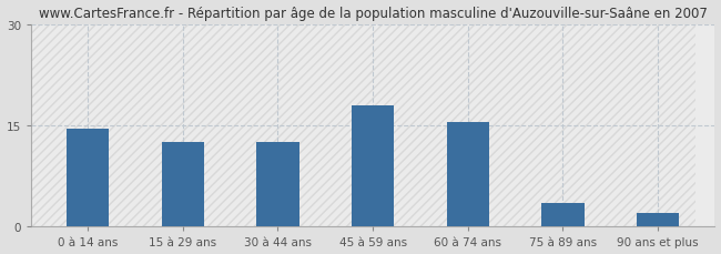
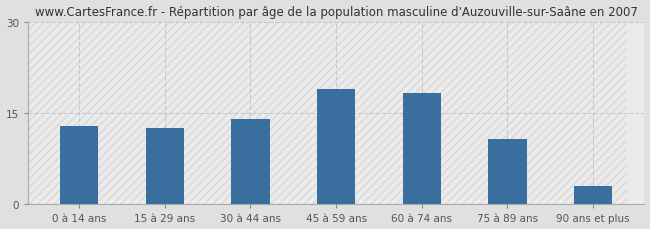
0 à 14 ans: 14.5 -> 12.8
30 à 44 ans: 12.5 -> 14.0
45 à 59 ans: 18.0 -> 19.0
60 à 74 ans: 15.5 -> 18.2
75 à 89 ans: 3.5 -> 10.8
90 ans et plus: 2.0 -> 3.0
